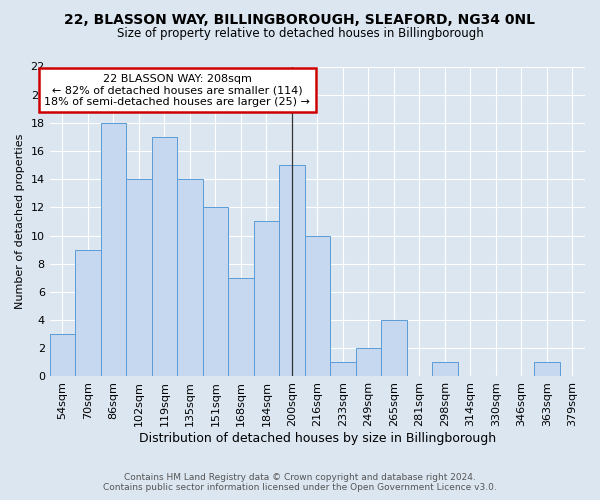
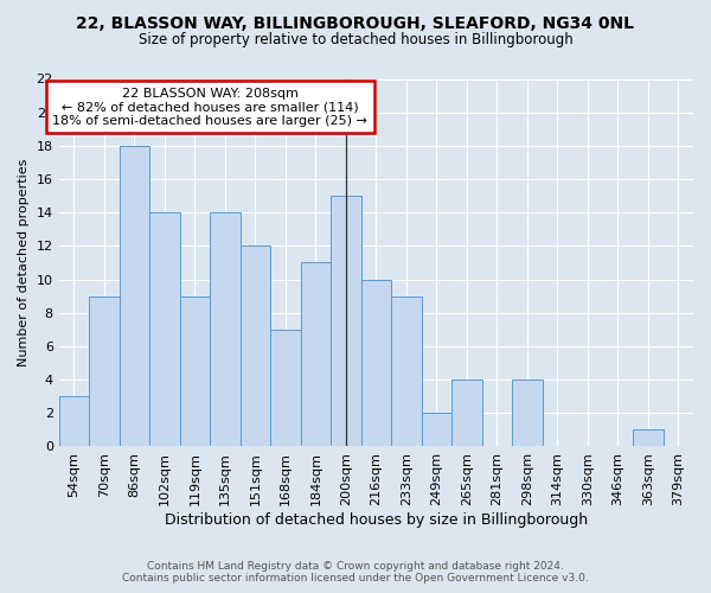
119sqm: 17 -> 9
233sqm: 1 -> 9
298sqm: 1 -> 4
